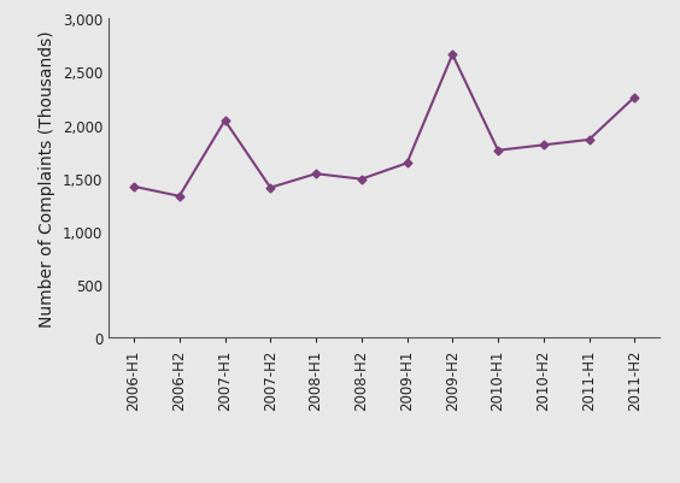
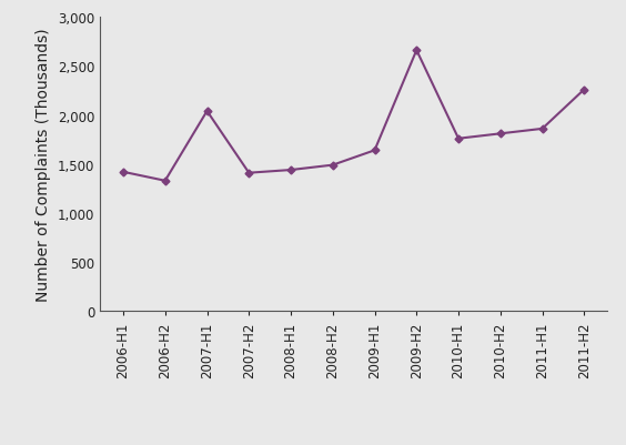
2008-H1: 1,540 -> 1,440
